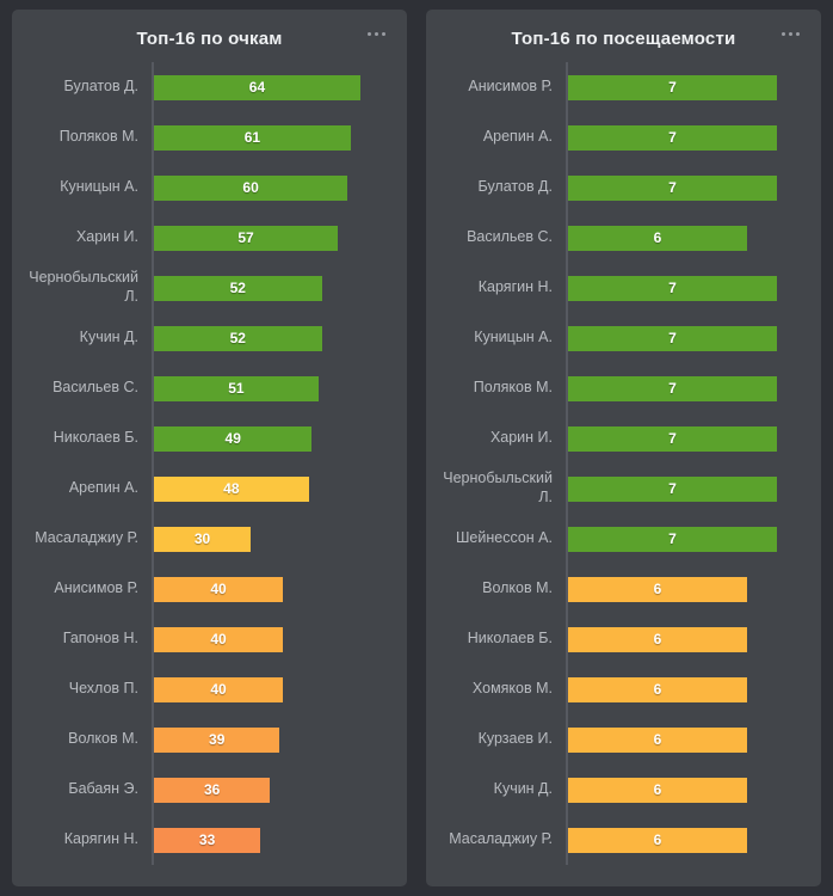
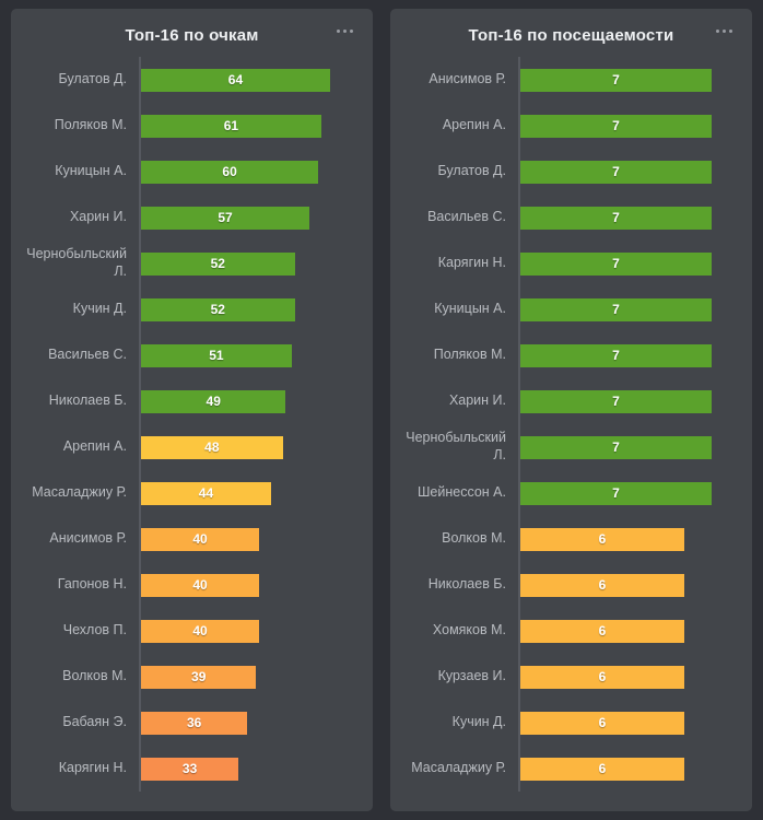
Топ-16 по очкам/Масаладжиу Р.: 30 -> 44
Топ-16 по посещаемости/Васильев С.: 6 -> 7
